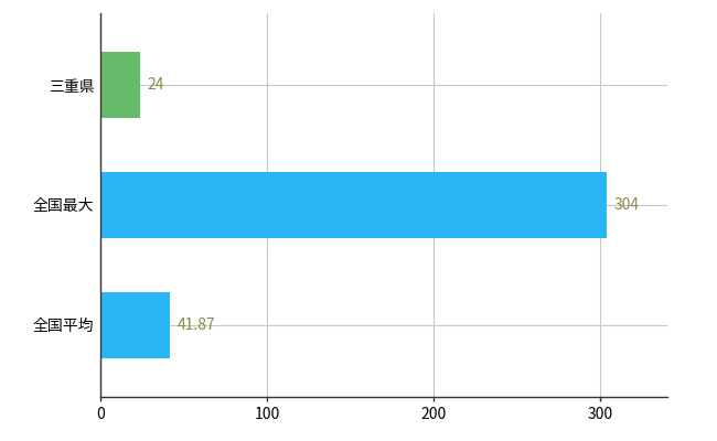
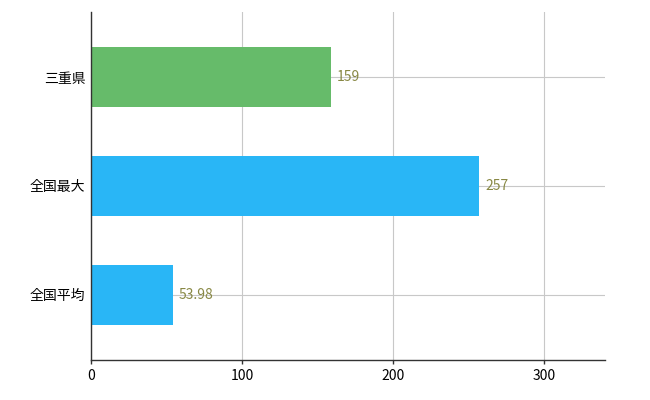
三重県: 24 -> 159
全国最大: 304 -> 257
全国平均: 41.87 -> 53.98
